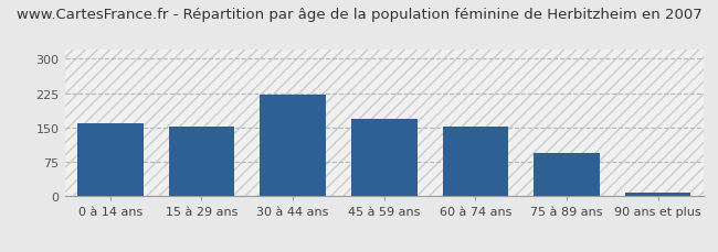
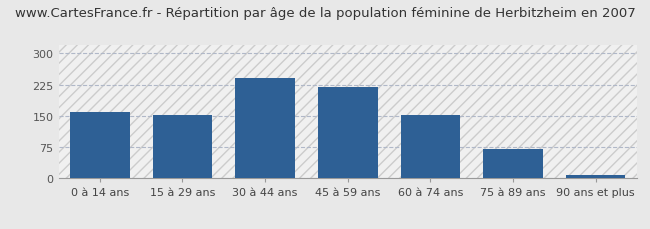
30 à 44 ans: 222 -> 240
45 à 59 ans: 168 -> 220
75 à 89 ans: 95 -> 70
